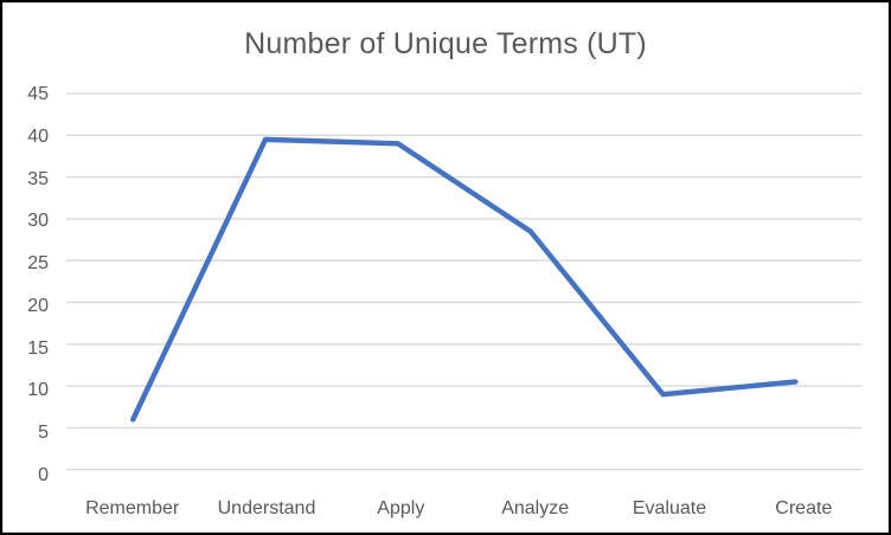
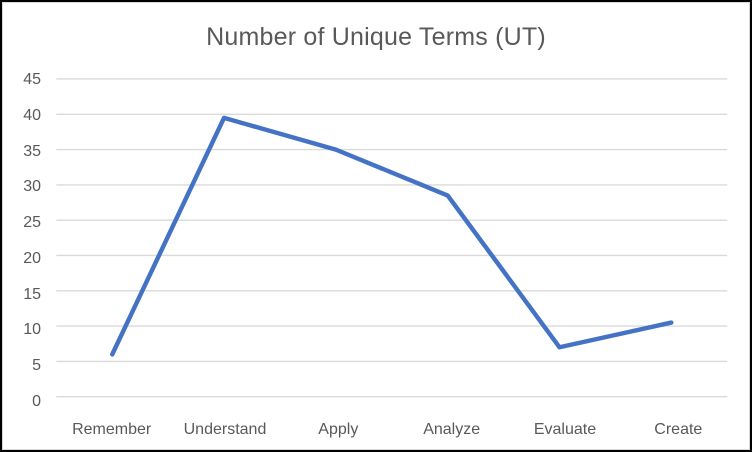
Apply: 39 -> 35
Evaluate: 9 -> 7
